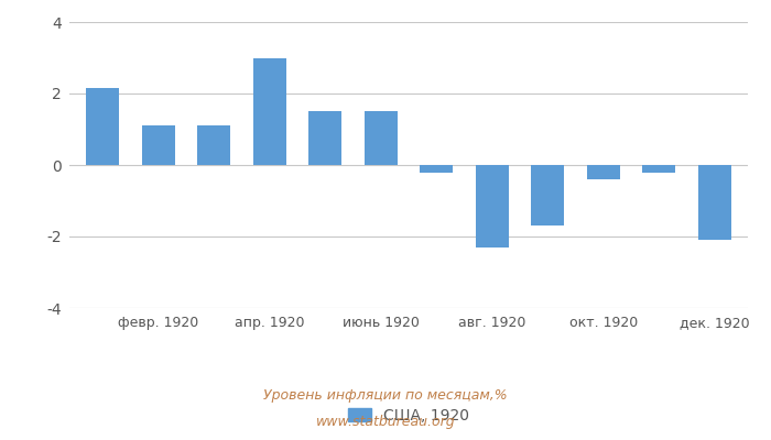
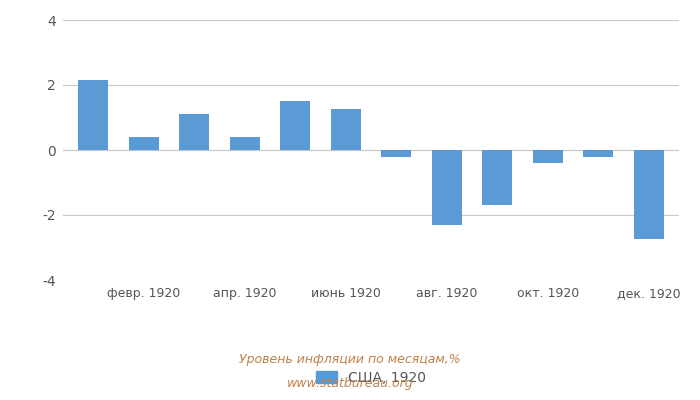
февр. 1920: 1.10 -> 0.40
апр. 1920: 3.00 -> 0.40
июнь 1920: 1.50 -> 1.25
дек. 1920: -2.10 -> -2.75
